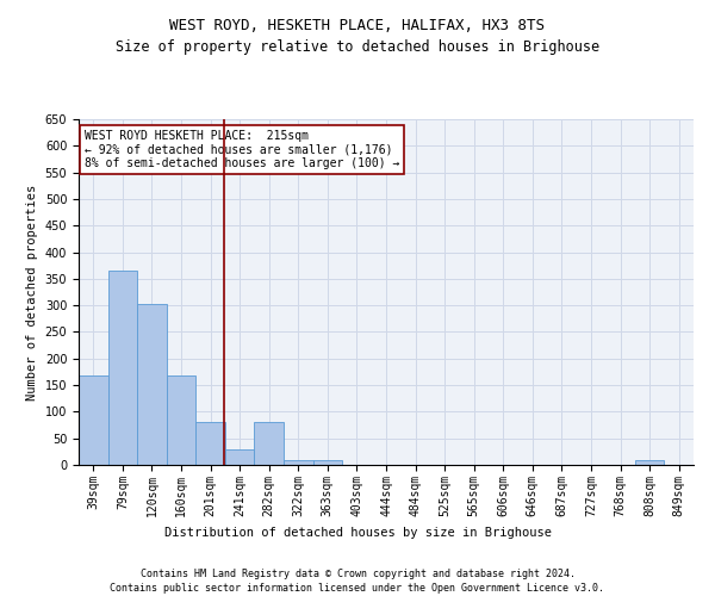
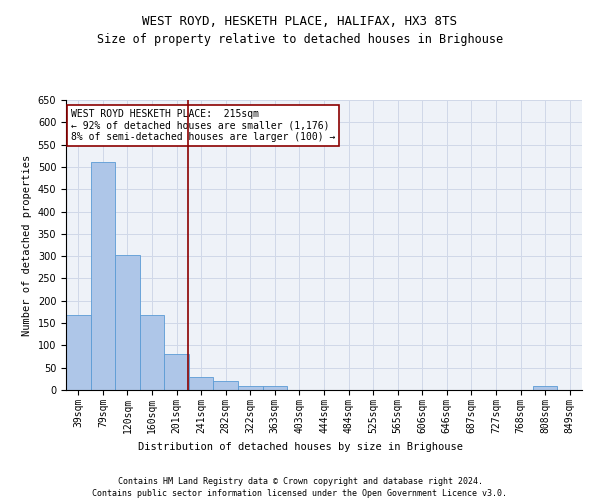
79sqm: 365 -> 510
282sqm: 80 -> 20
